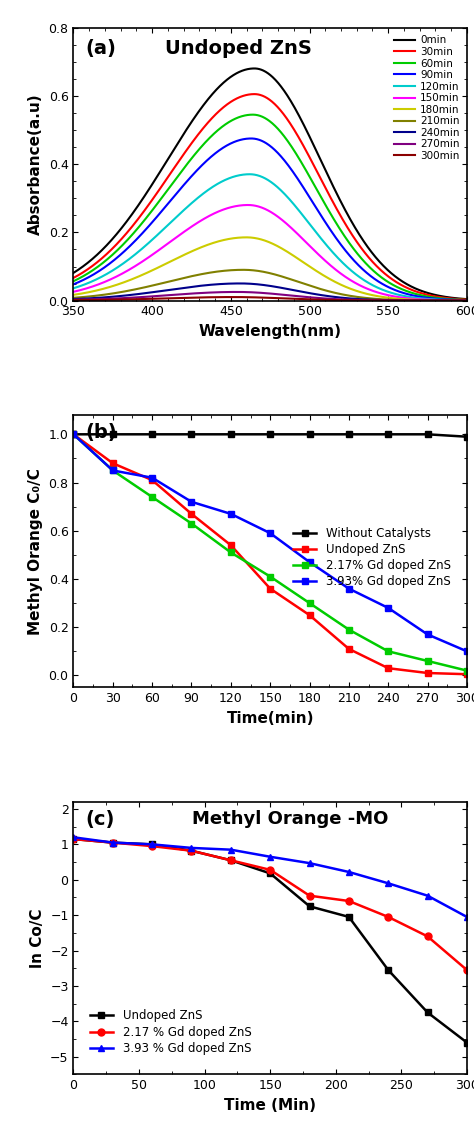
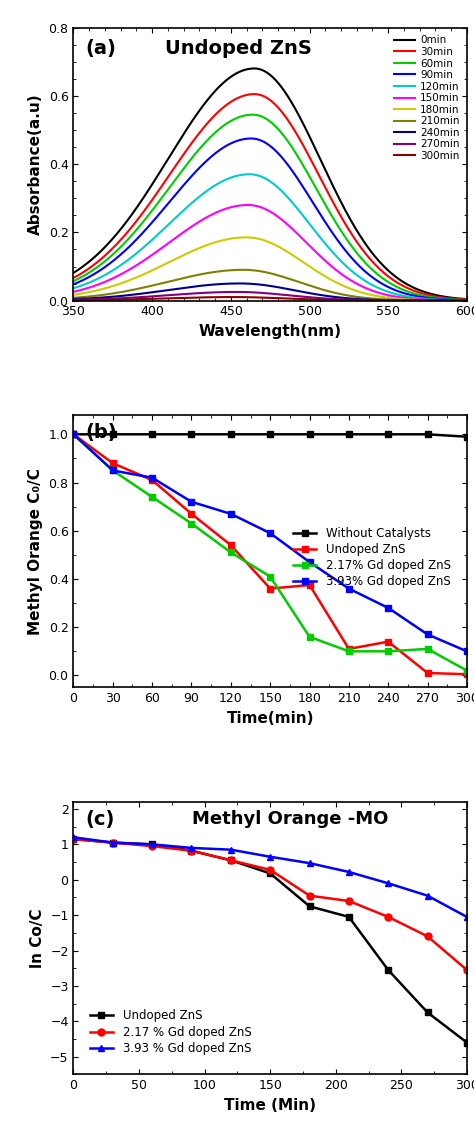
Undoped ZnS/180: 0.250 -> 0.375
2.17% Gd doped ZnS/180: 0.30 -> 0.16
2.17% Gd doped ZnS/210: 0.19 -> 0.10
Undoped ZnS/240: 0.030 -> 0.140
2.17% Gd doped ZnS/270: 0.06 -> 0.11
